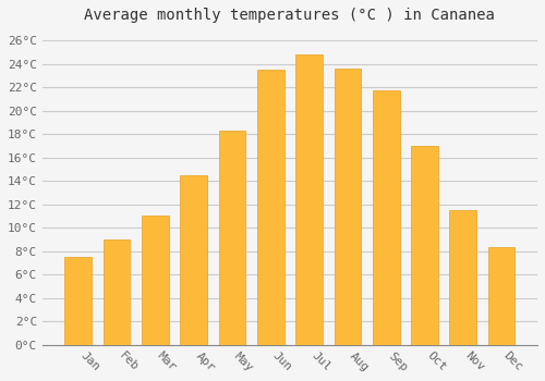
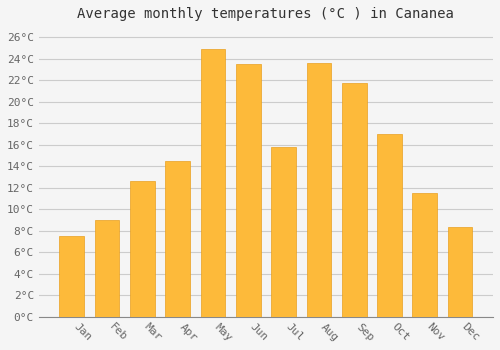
Mar: 11.0°C -> 12.6°C
May: 18.3°C -> 24.9°C
Jul: 24.8°C -> 15.8°C
